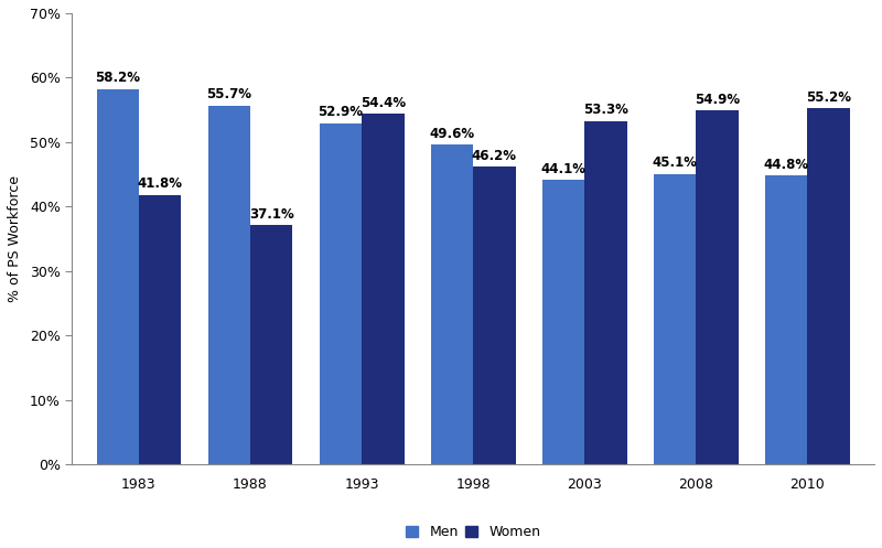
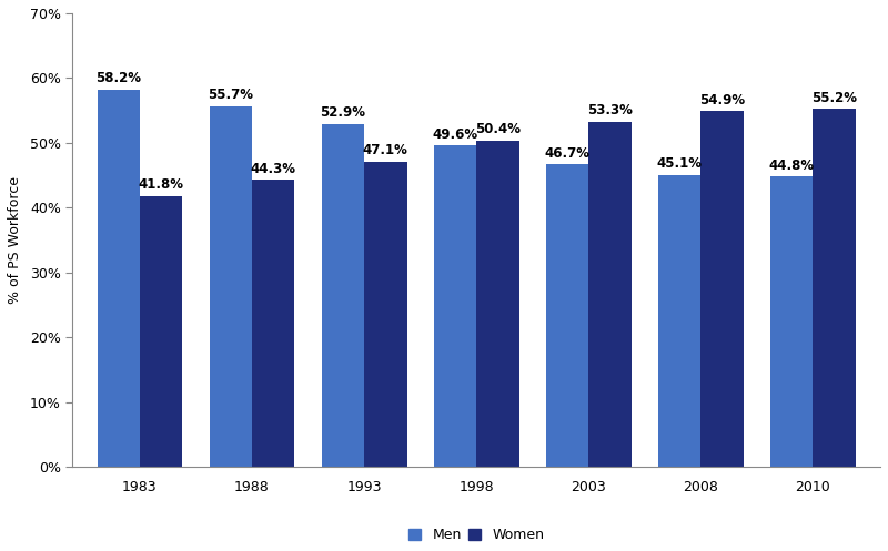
Women/1988: 37.1% -> 44.3%
Women/1993: 54.4% -> 47.1%
Women/1998: 46.2% -> 50.4%
Men/2003: 44.1% -> 46.7%
